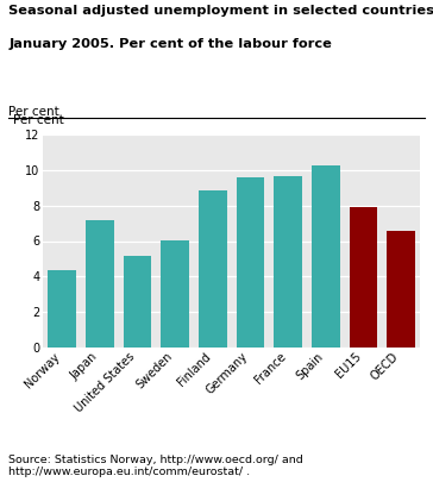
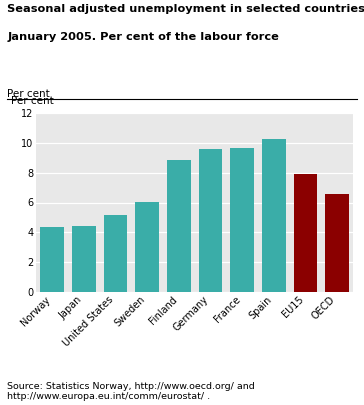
Japan: 7.2 -> 4.5
